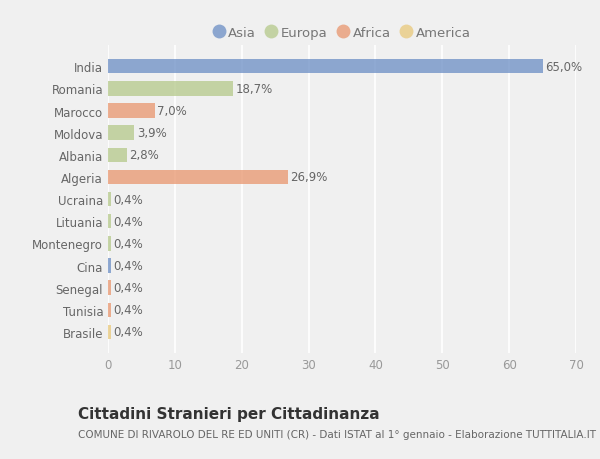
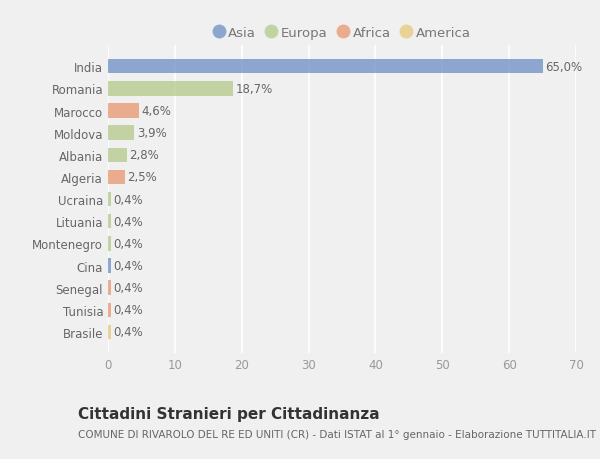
Marocco: 7,0% -> 4,6%
Algeria: 26,9% -> 2,5%
